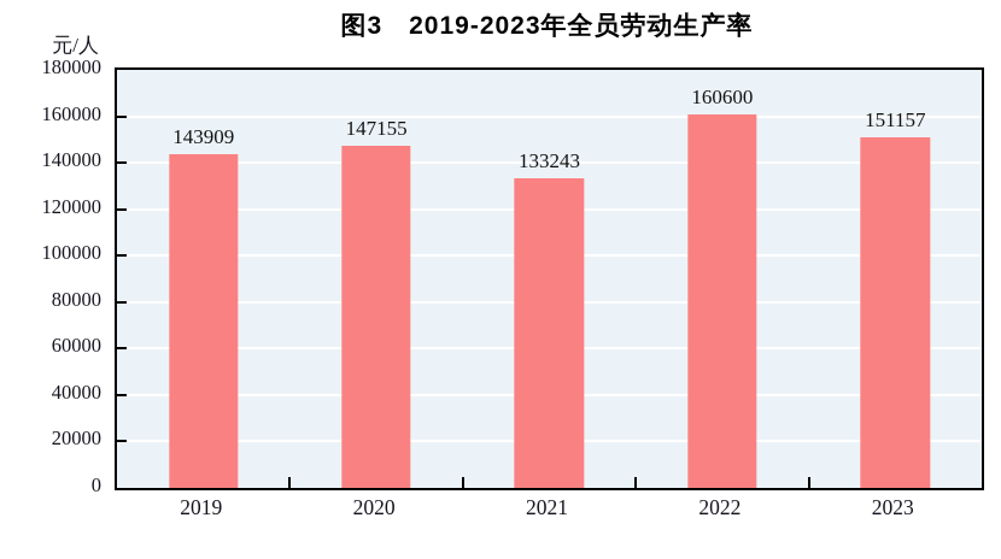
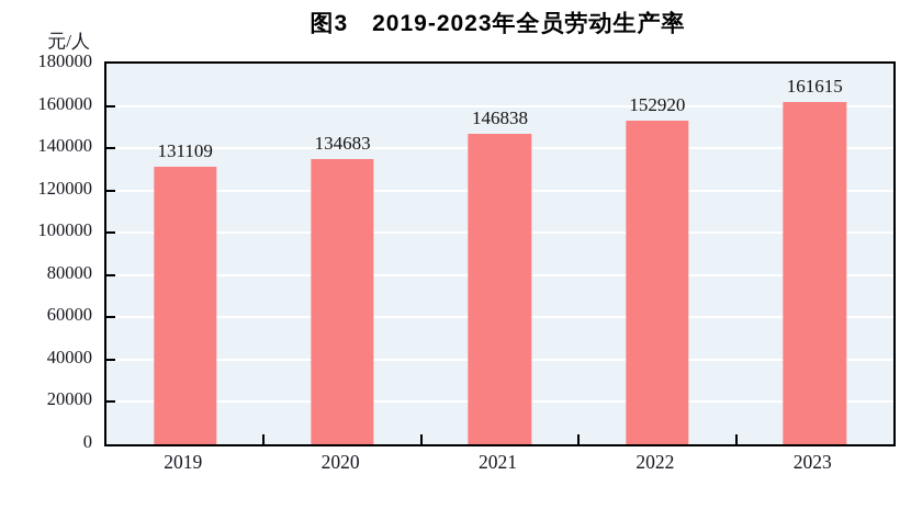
2019: 143909 -> 131109
2020: 147155 -> 134683
2021: 133243 -> 146838
2022: 160600 -> 152920
2023: 151157 -> 161615
